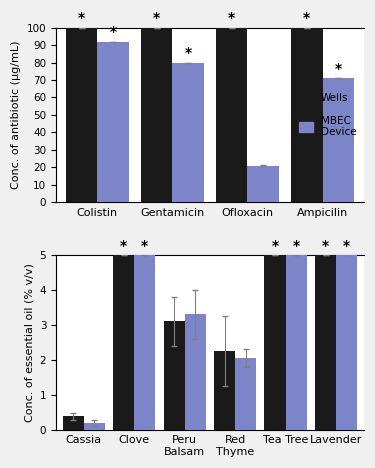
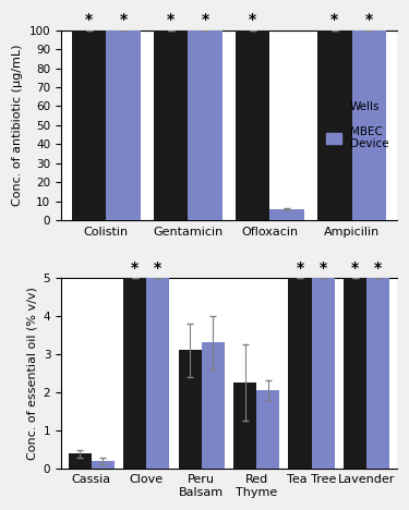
MBEC Device/Colistin: 92 -> 100
MBEC Device/Gentamicin: 80 -> 100
MBEC Device/Ofloxacin: 21 -> 6
MBEC Device/Ampicilin: 71 -> 100
